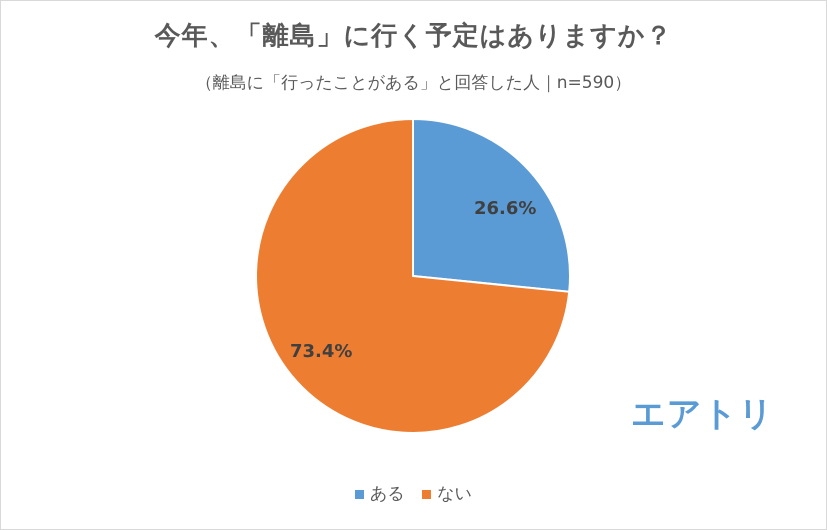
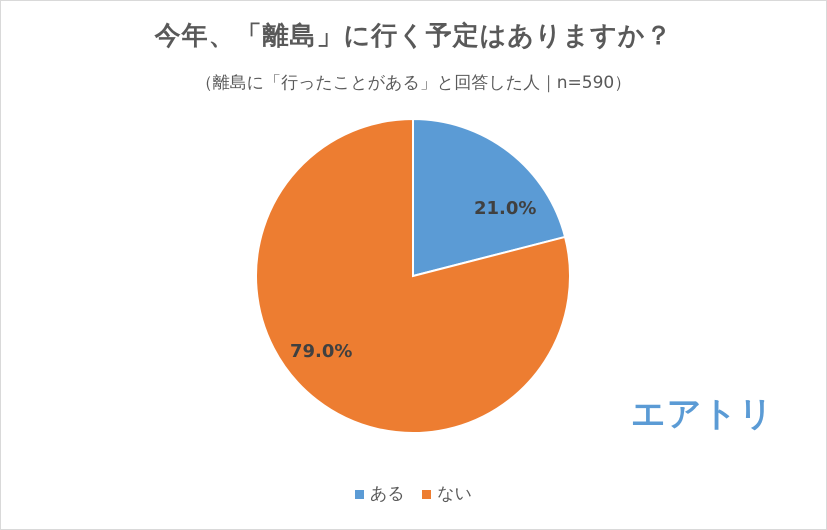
ある: 26.6% -> 21.0%
ない: 73.4% -> 79.0%
